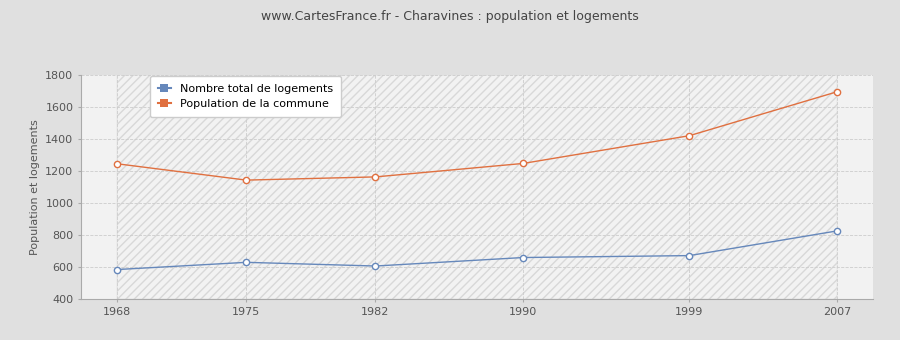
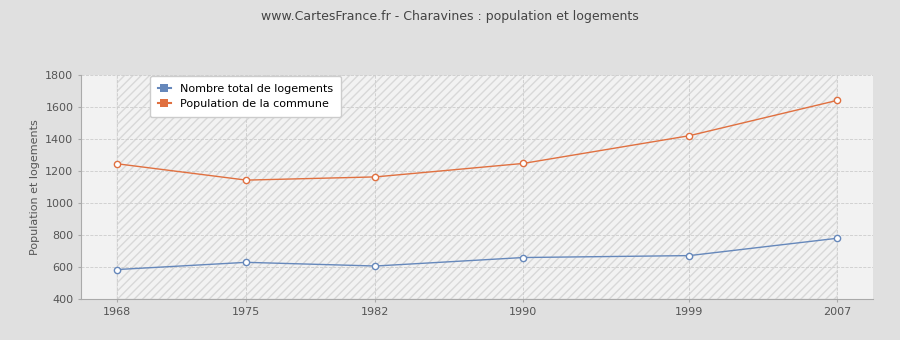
Nombre total de logements/2007: 830 -> 780
Population de la commune/2007: 1690 -> 1640
